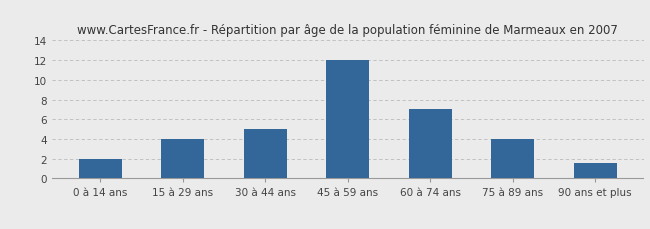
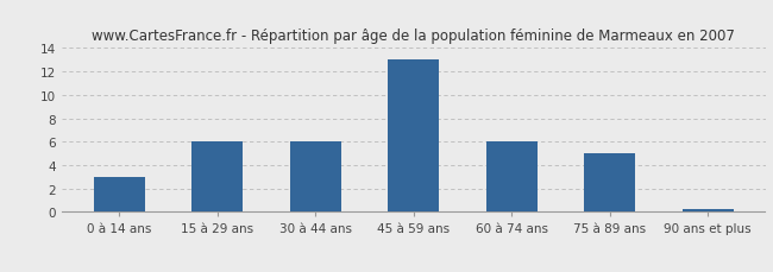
0 à 14 ans: 2.0 -> 3.0
15 à 29 ans: 4.0 -> 6.0
30 à 44 ans: 5.0 -> 6.0
45 à 59 ans: 12.0 -> 13.0
60 à 74 ans: 7.0 -> 6.0
75 à 89 ans: 4.0 -> 5.0
90 ans et plus: 1.6 -> 0.2
